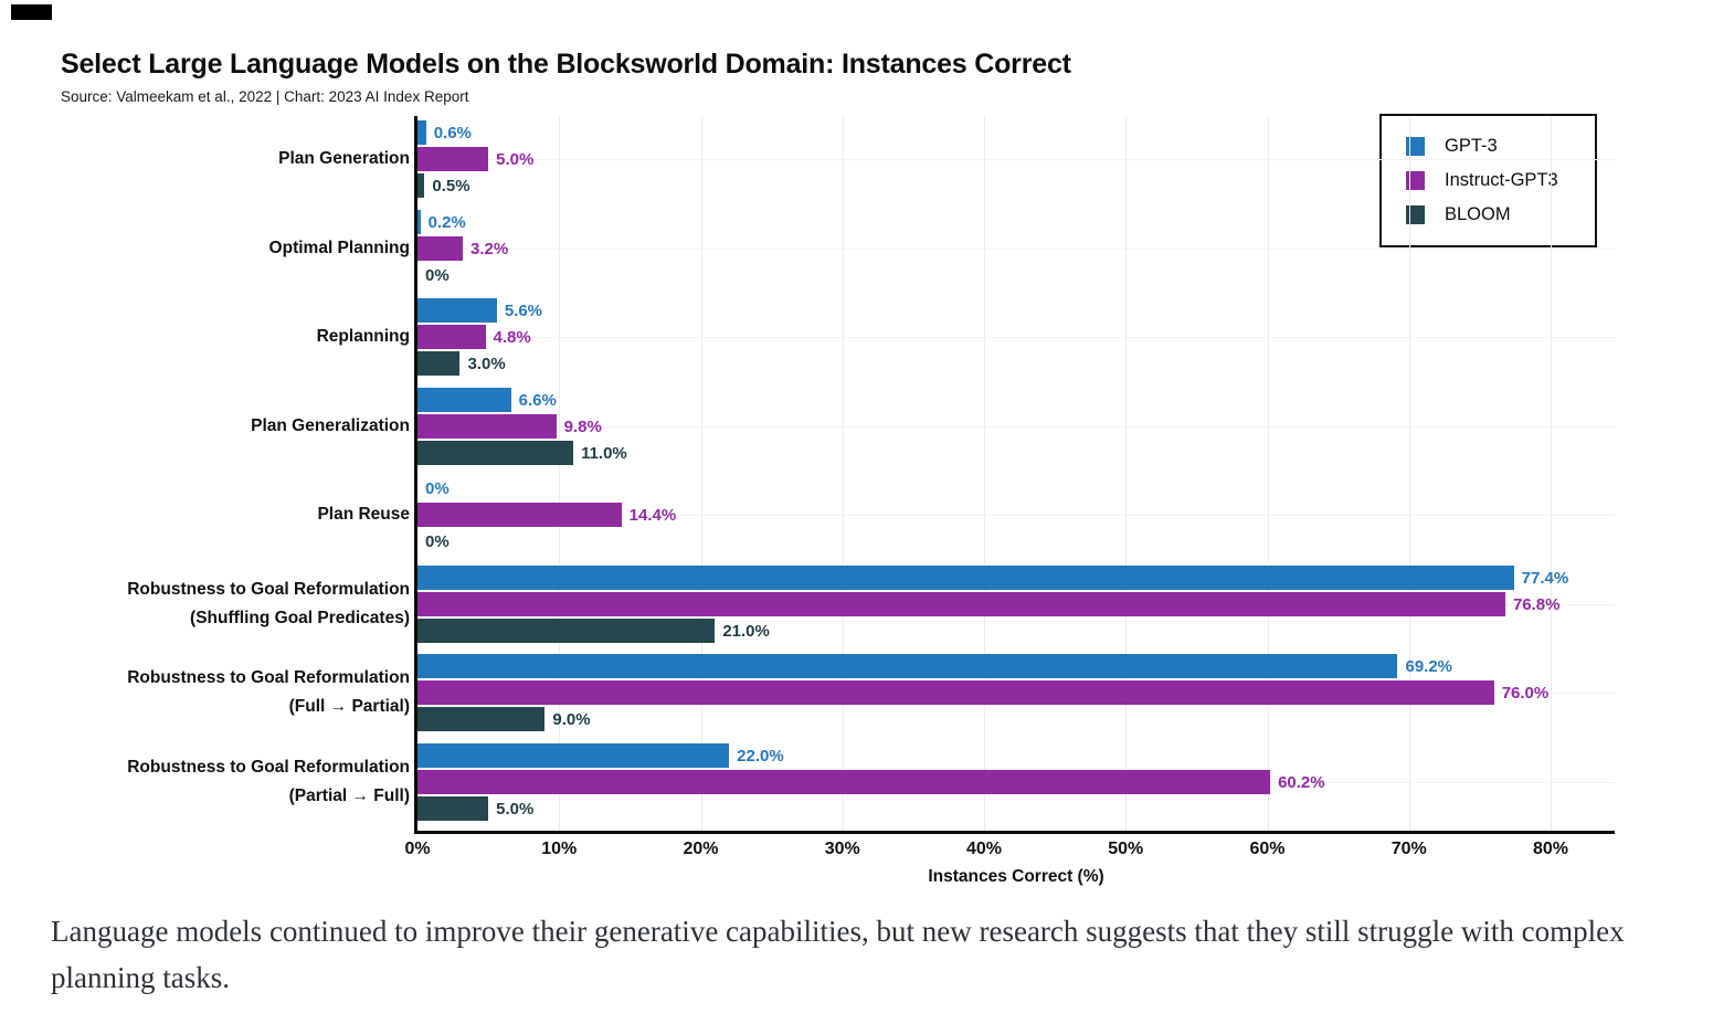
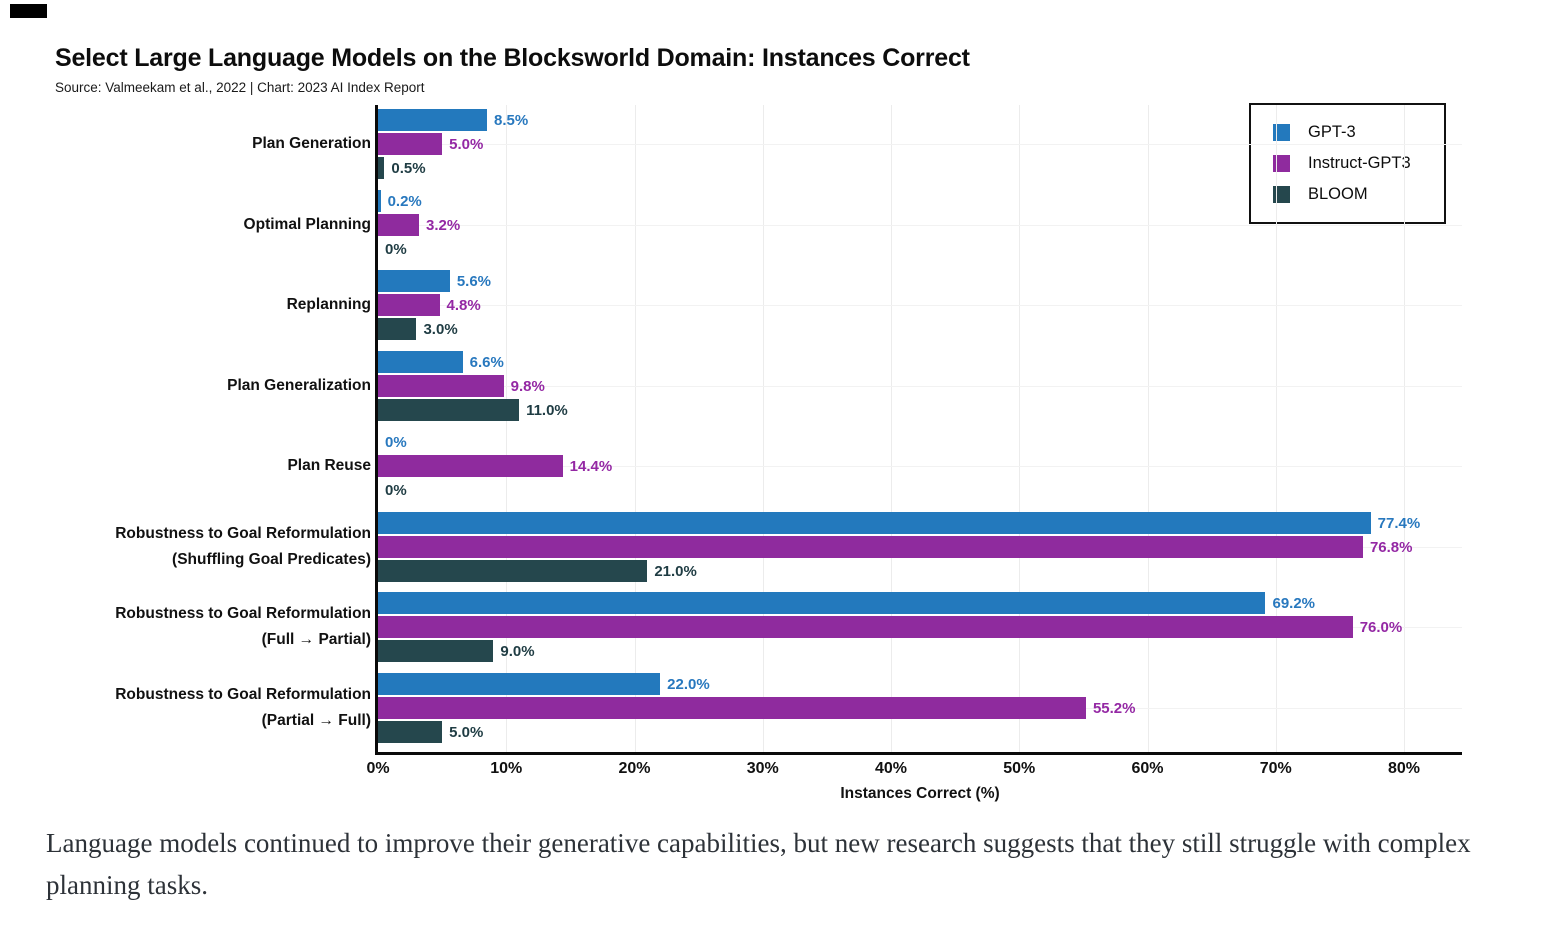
GPT-3/Plan Generation: 0.6% -> 8.5%
Instruct-GPT3/Robustness to Goal Reformulation (Partial → Full): 60.2% -> 55.2%
